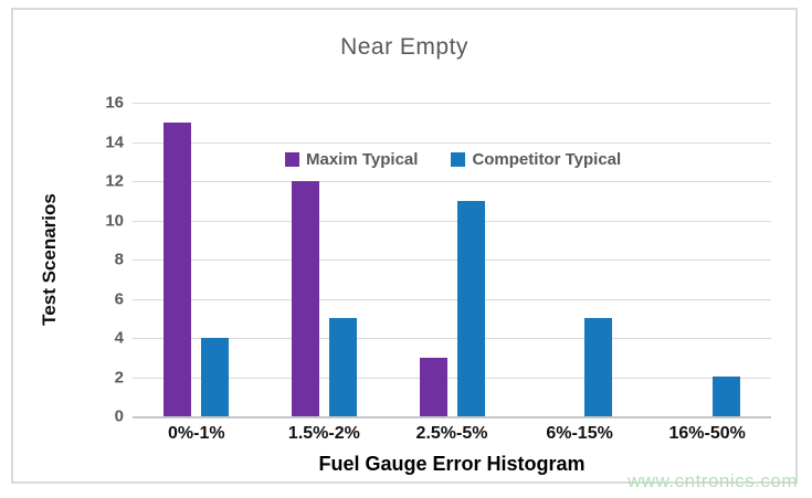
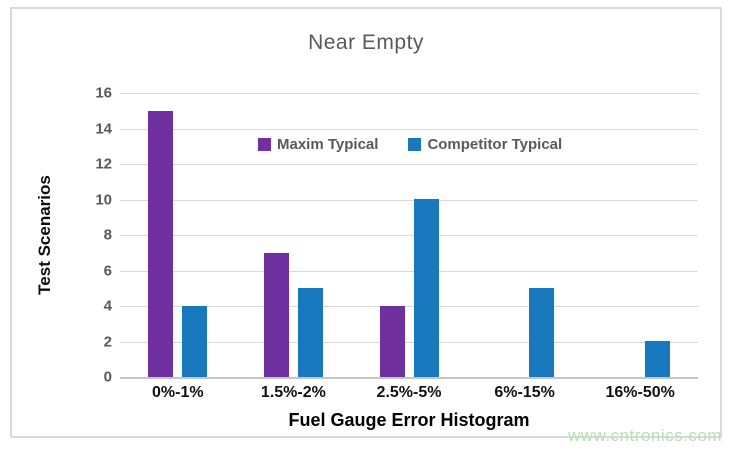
Maxim Typical/1.5%-2%: 12 -> 7
Maxim Typical/2.5%-5%: 3 -> 4
Competitor Typical/2.5%-5%: 11 -> 10
